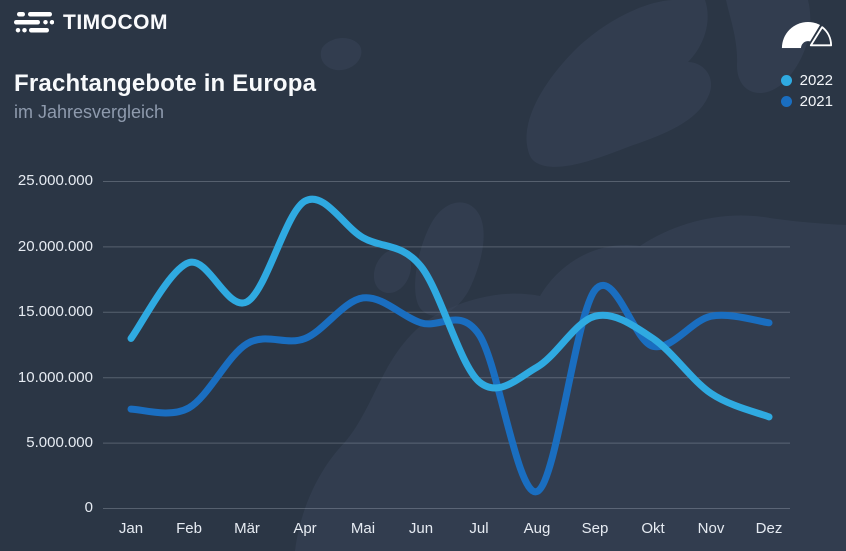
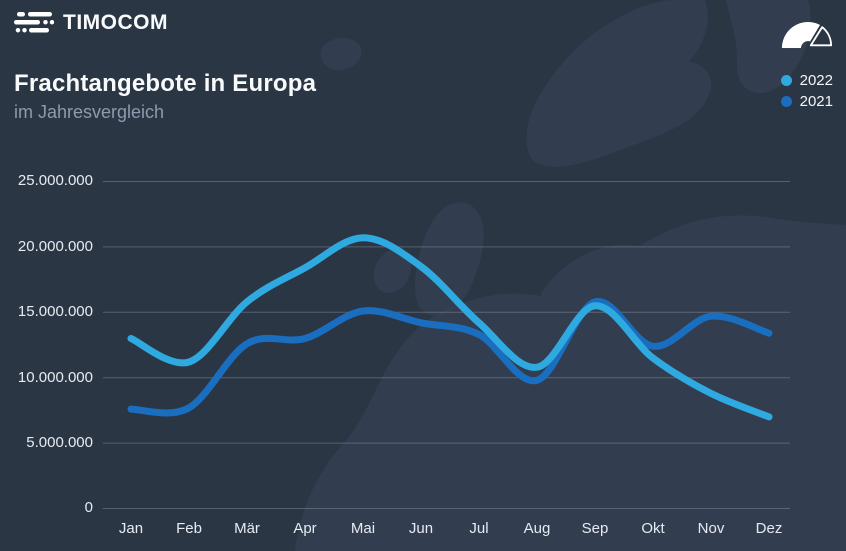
2022/Feb: 18800000 -> 11200000
2022/Apr: 23500000 -> 18400000
2021/Mai: 16100000 -> 15100000
2022/Jul: 9700000 -> 14200000
2021/Aug: 1300000 -> 9800000
2022/Sep: 14700000 -> 15500000
2021/Sep: 16700000 -> 15800000
2022/Okt: 13000000 -> 11500000
2021/Dez: 14200000 -> 13400000
